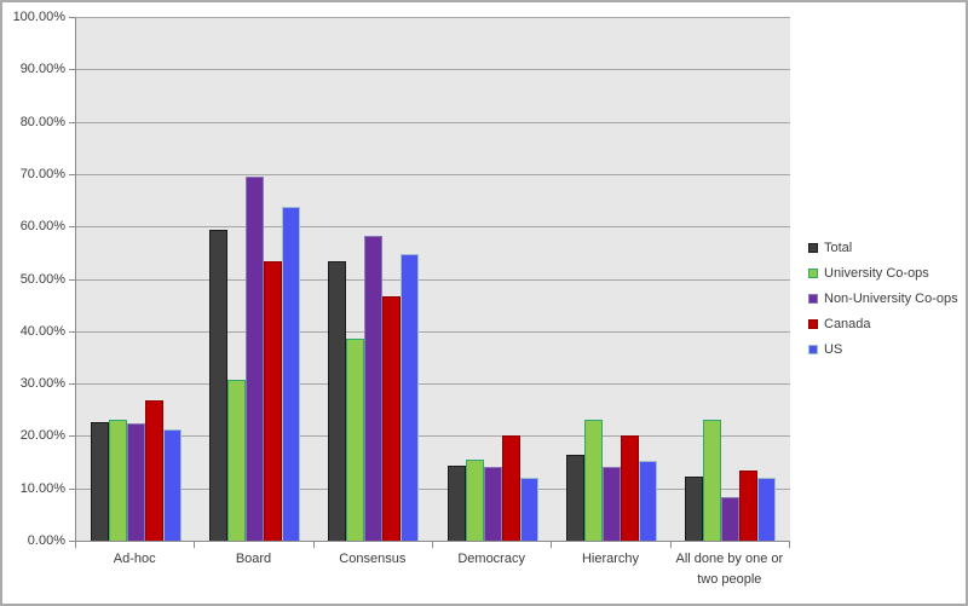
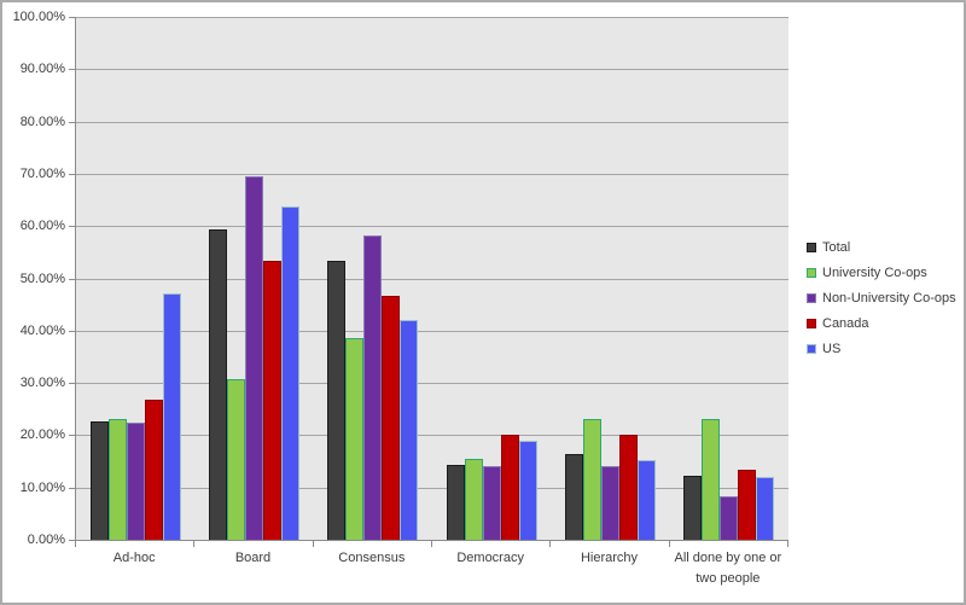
US/Ad-hoc: 21% -> 47%
US/Consensus: 55% -> 42%
US/Democracy: 12% -> 19%
